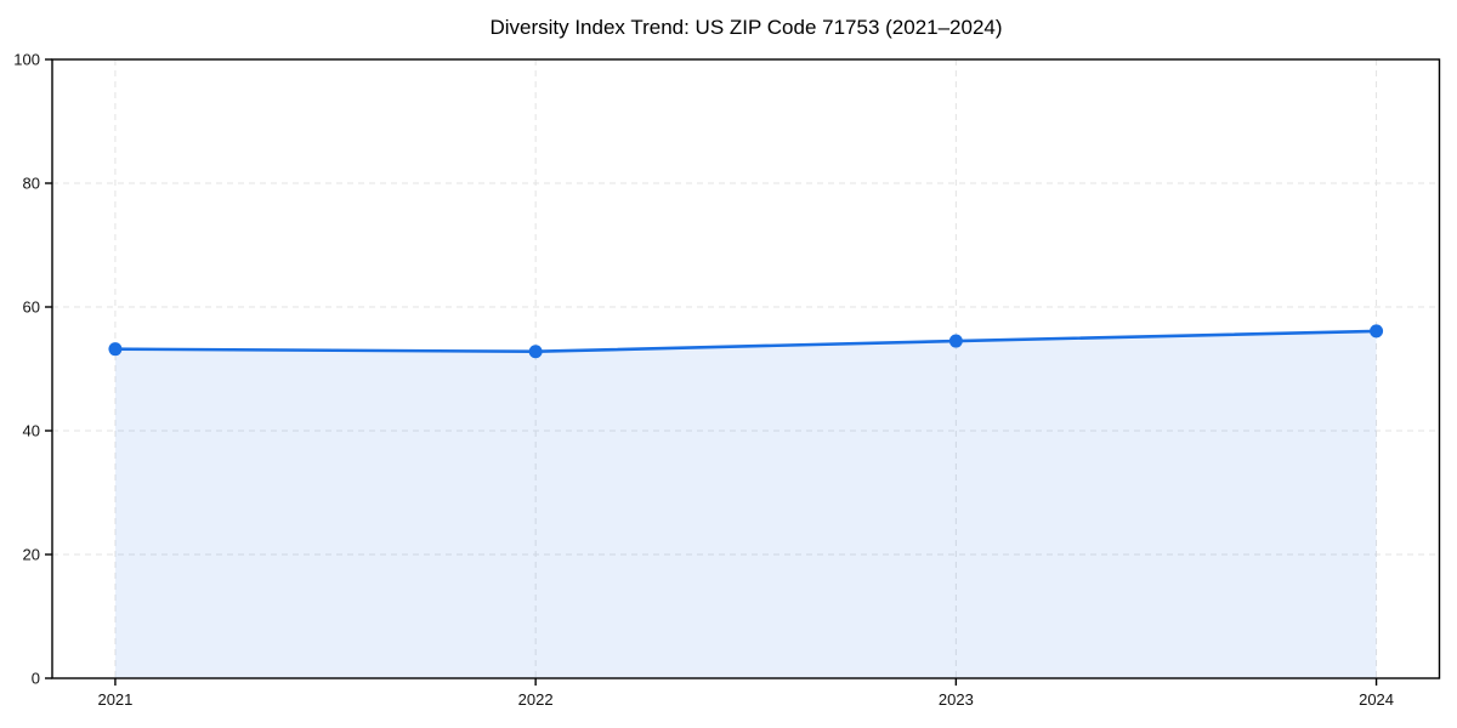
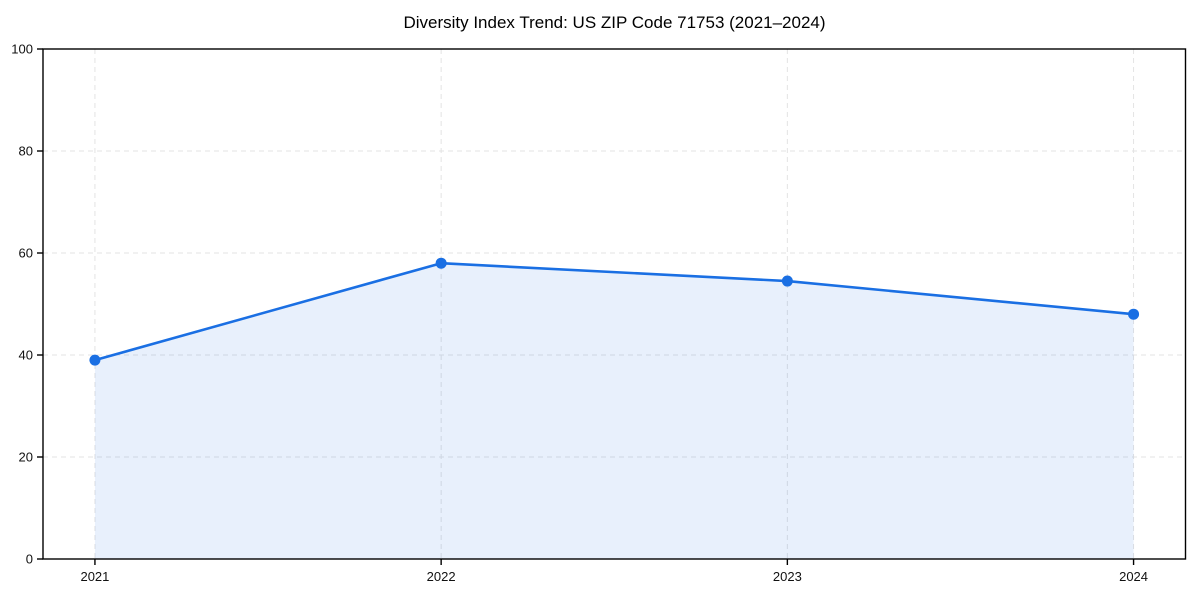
2021: 53 -> 39
2022: 53 -> 58
2024: 56 -> 48
